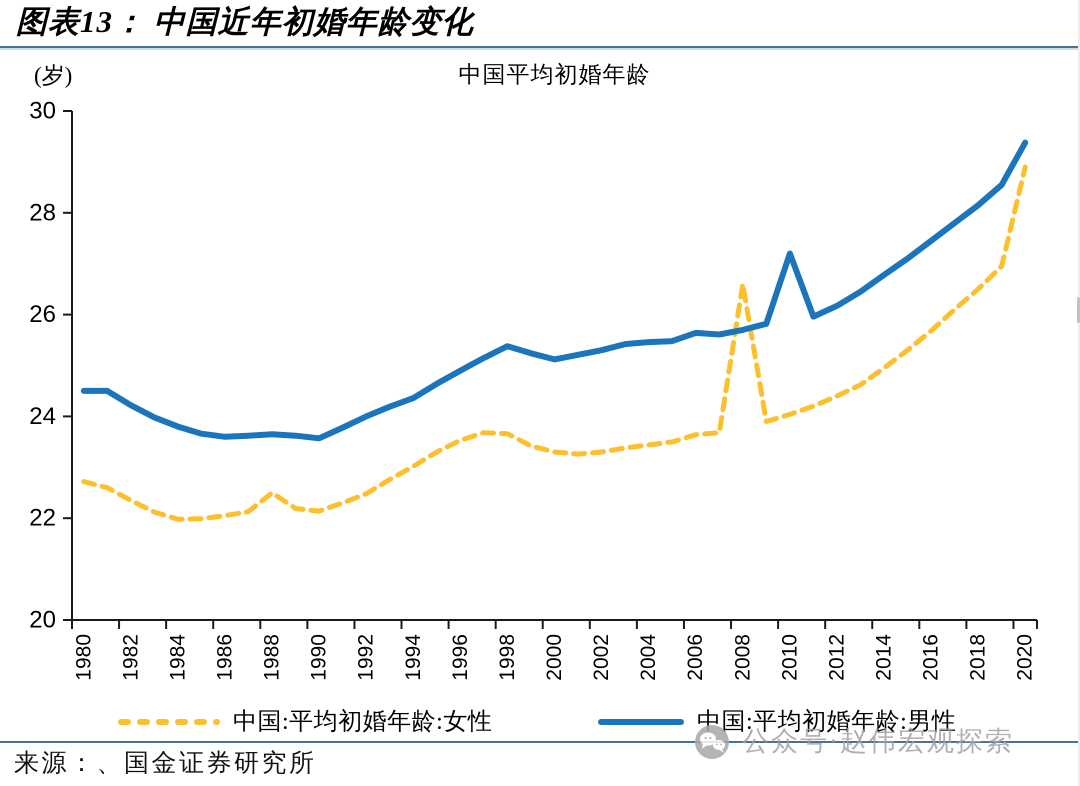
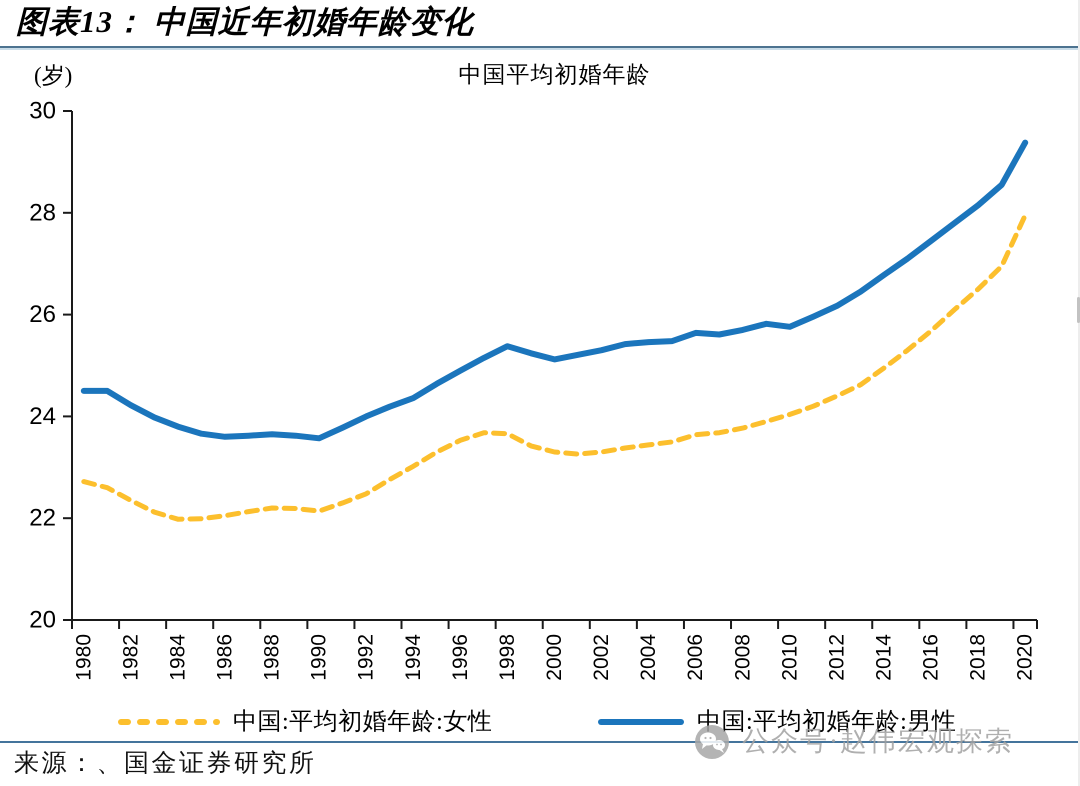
中国:平均初婚年龄:女性/1988: 22.5 -> 22.2
中国:平均初婚年龄:女性/2008: 26.6 -> 23.8
中国:平均初婚年龄:男性/2010: 27.2 -> 25.8
中国:平均初婚年龄:女性/2020: 28.9 -> 27.9
